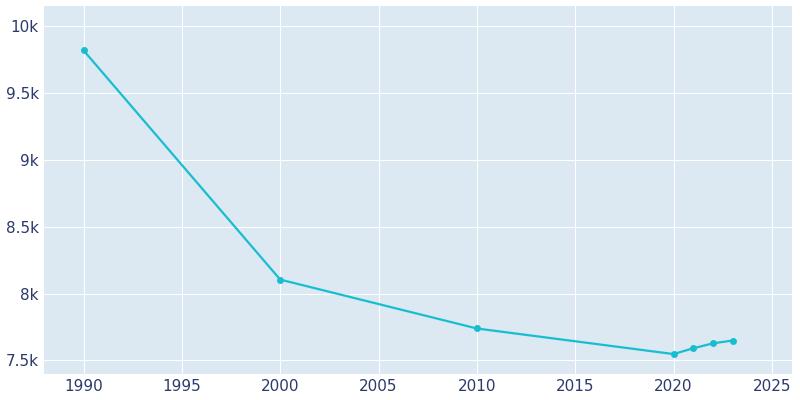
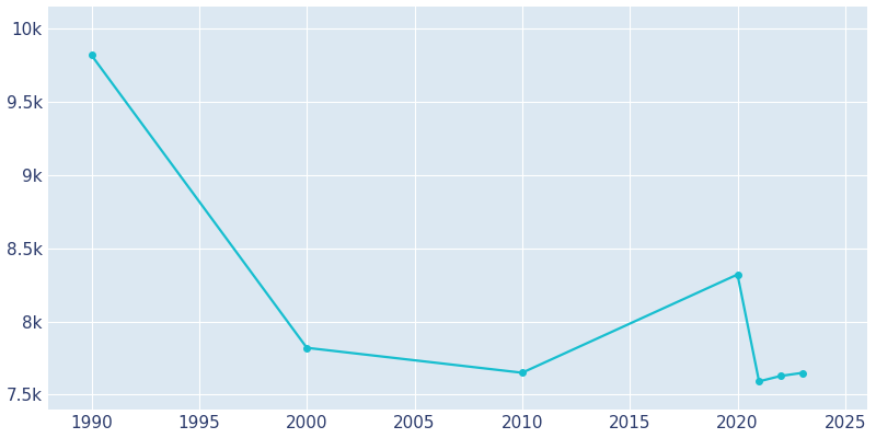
2000: 8.10k -> 7.82k
2010: 7.74k -> 7.65k
2020: 7.55k -> 8.32k
